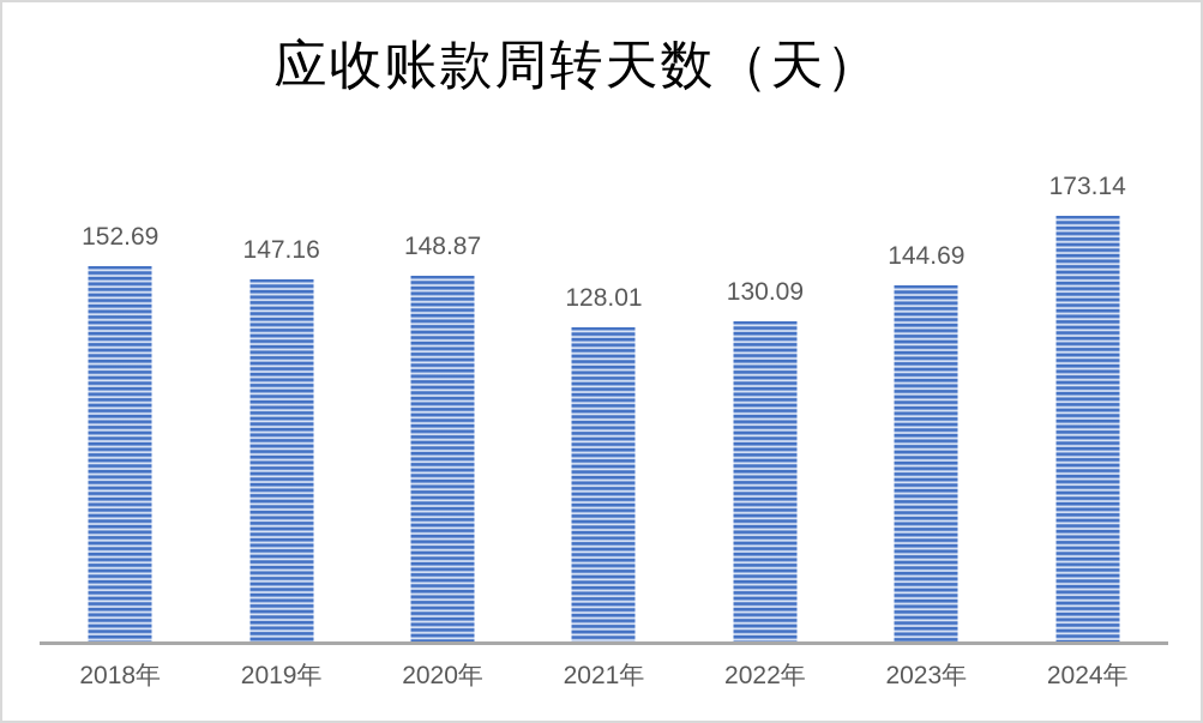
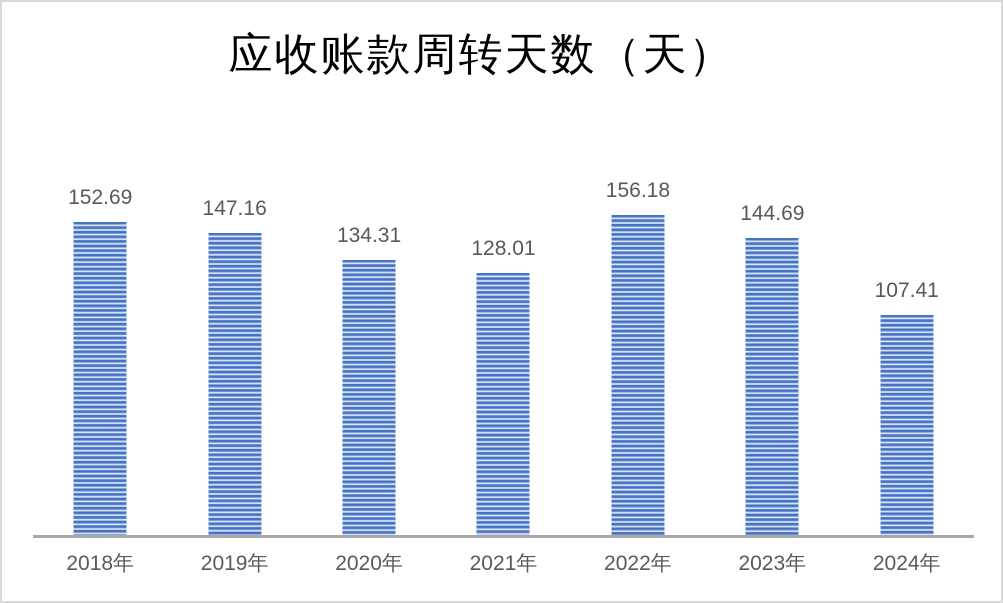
2020年: 148.87 -> 134.31
2022年: 130.09 -> 156.18
2024年: 173.14 -> 107.41
